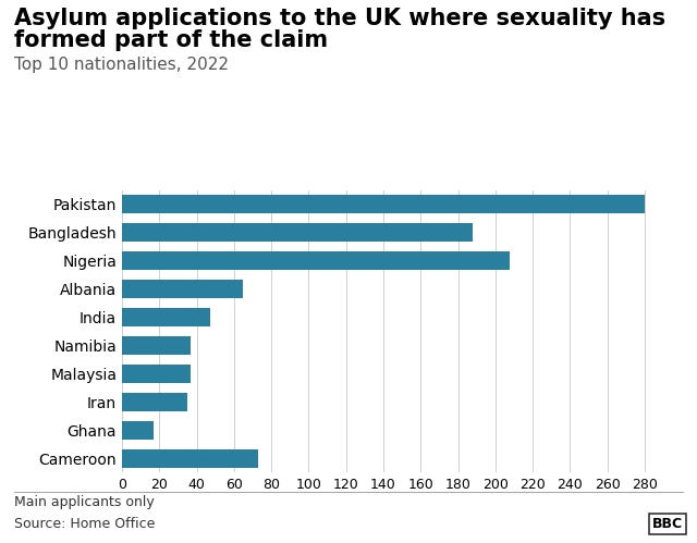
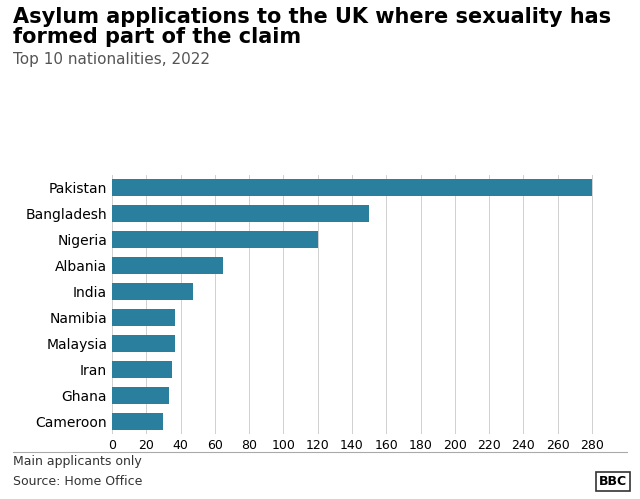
Bangladesh: 188 -> 150
Nigeria: 208 -> 120
Ghana: 17 -> 33
Cameroon: 73 -> 30
